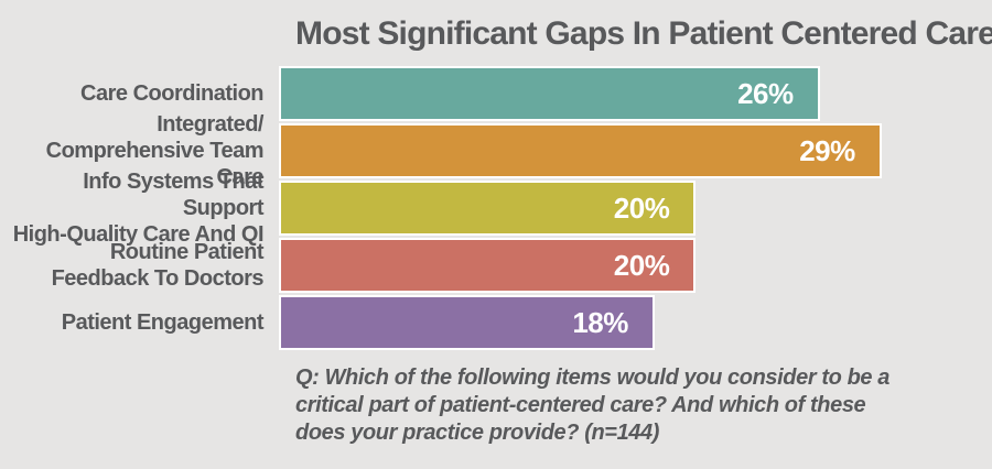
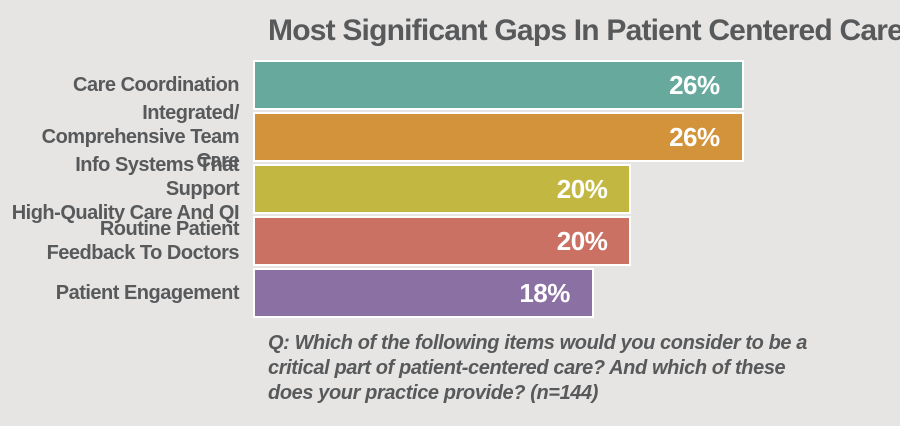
Integrated/ Comprehensive Team Care: 29% -> 26%
